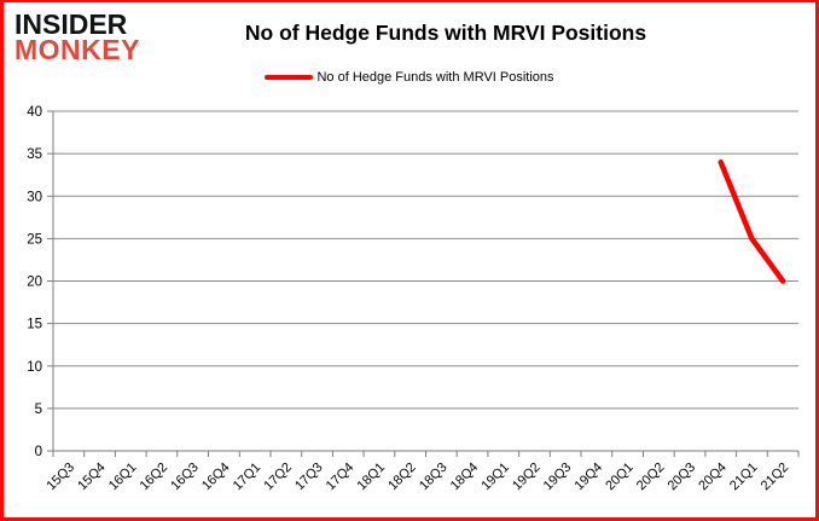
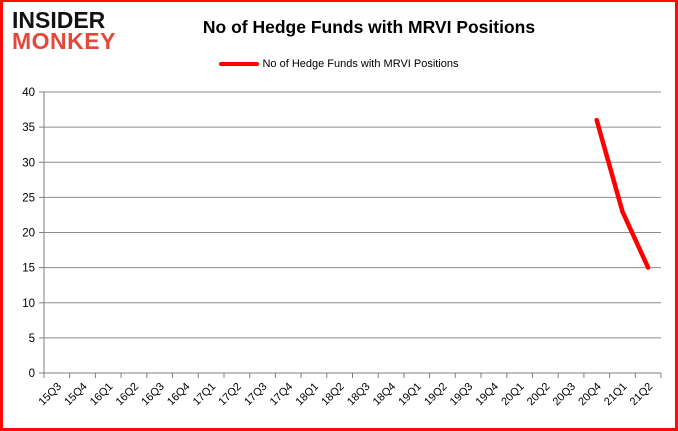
20Q4: 34 -> 36
21Q1: 25 -> 23
21Q2: 20 -> 15
